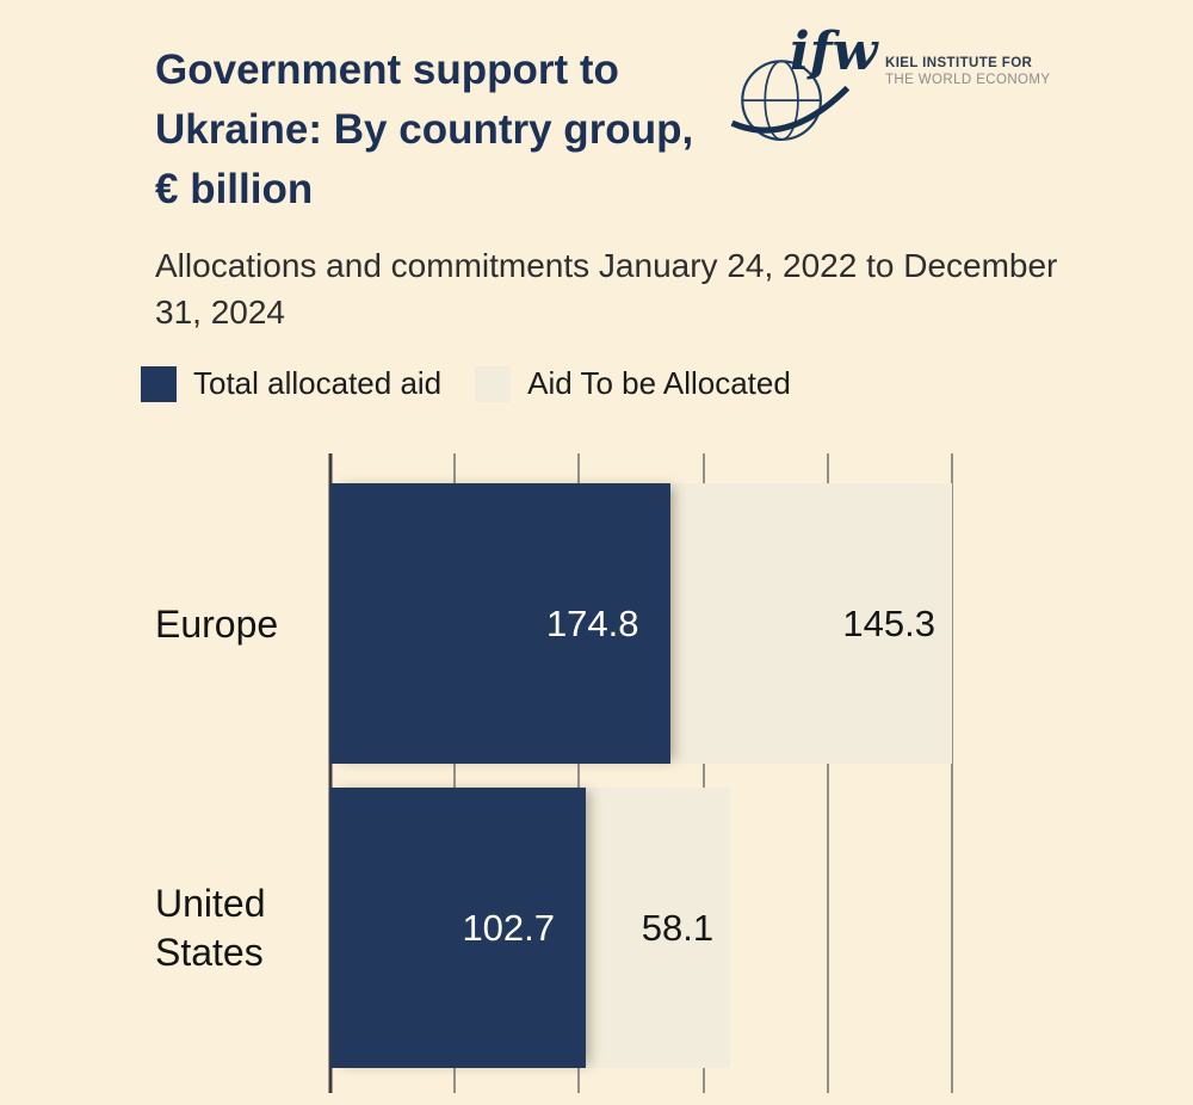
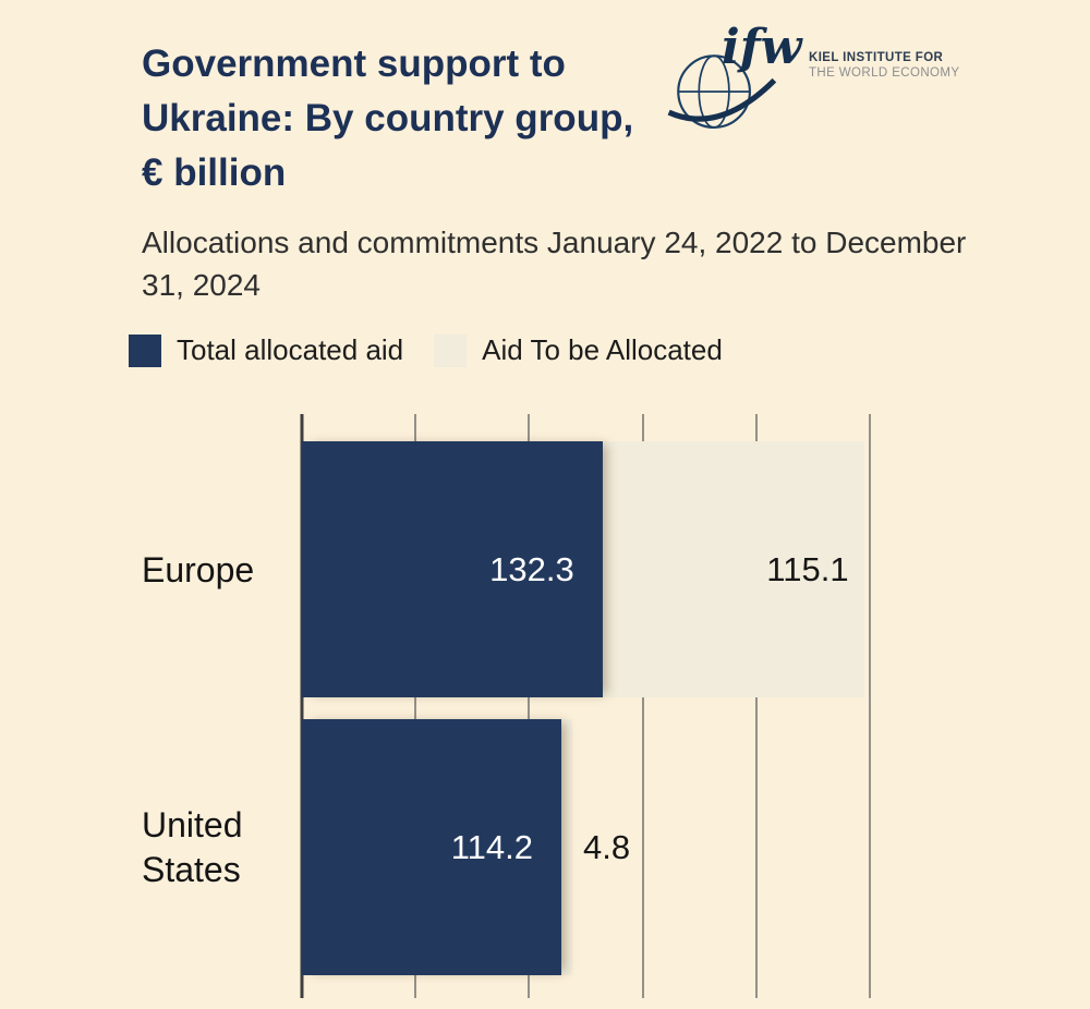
Total allocated aid/Europe: 174.8 -> 132.3
Aid To be Allocated/Europe: 145.3 -> 115.1
Total allocated aid/United States: 102.7 -> 114.2
Aid To be Allocated/United States: 58.1 -> 4.8
